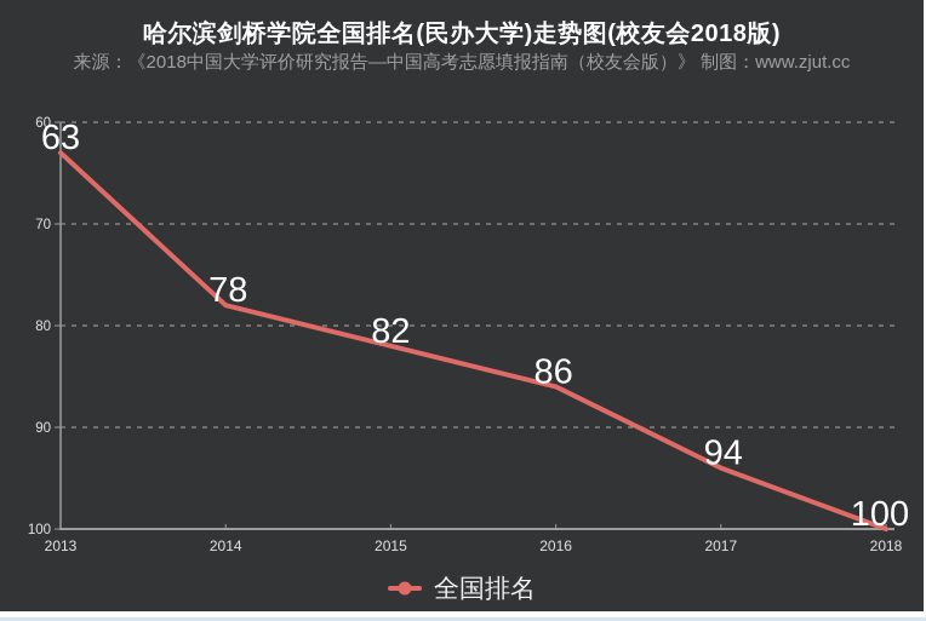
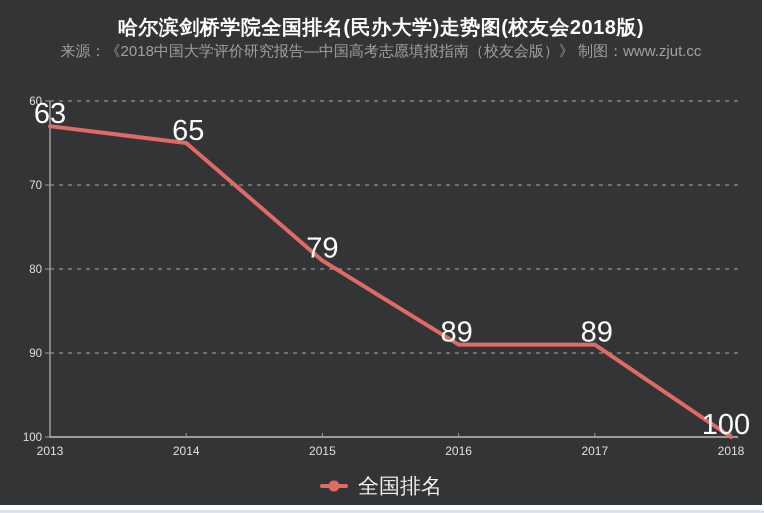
2014: 78 -> 65
2015: 82 -> 79
2016: 86 -> 89
2017: 94 -> 89
